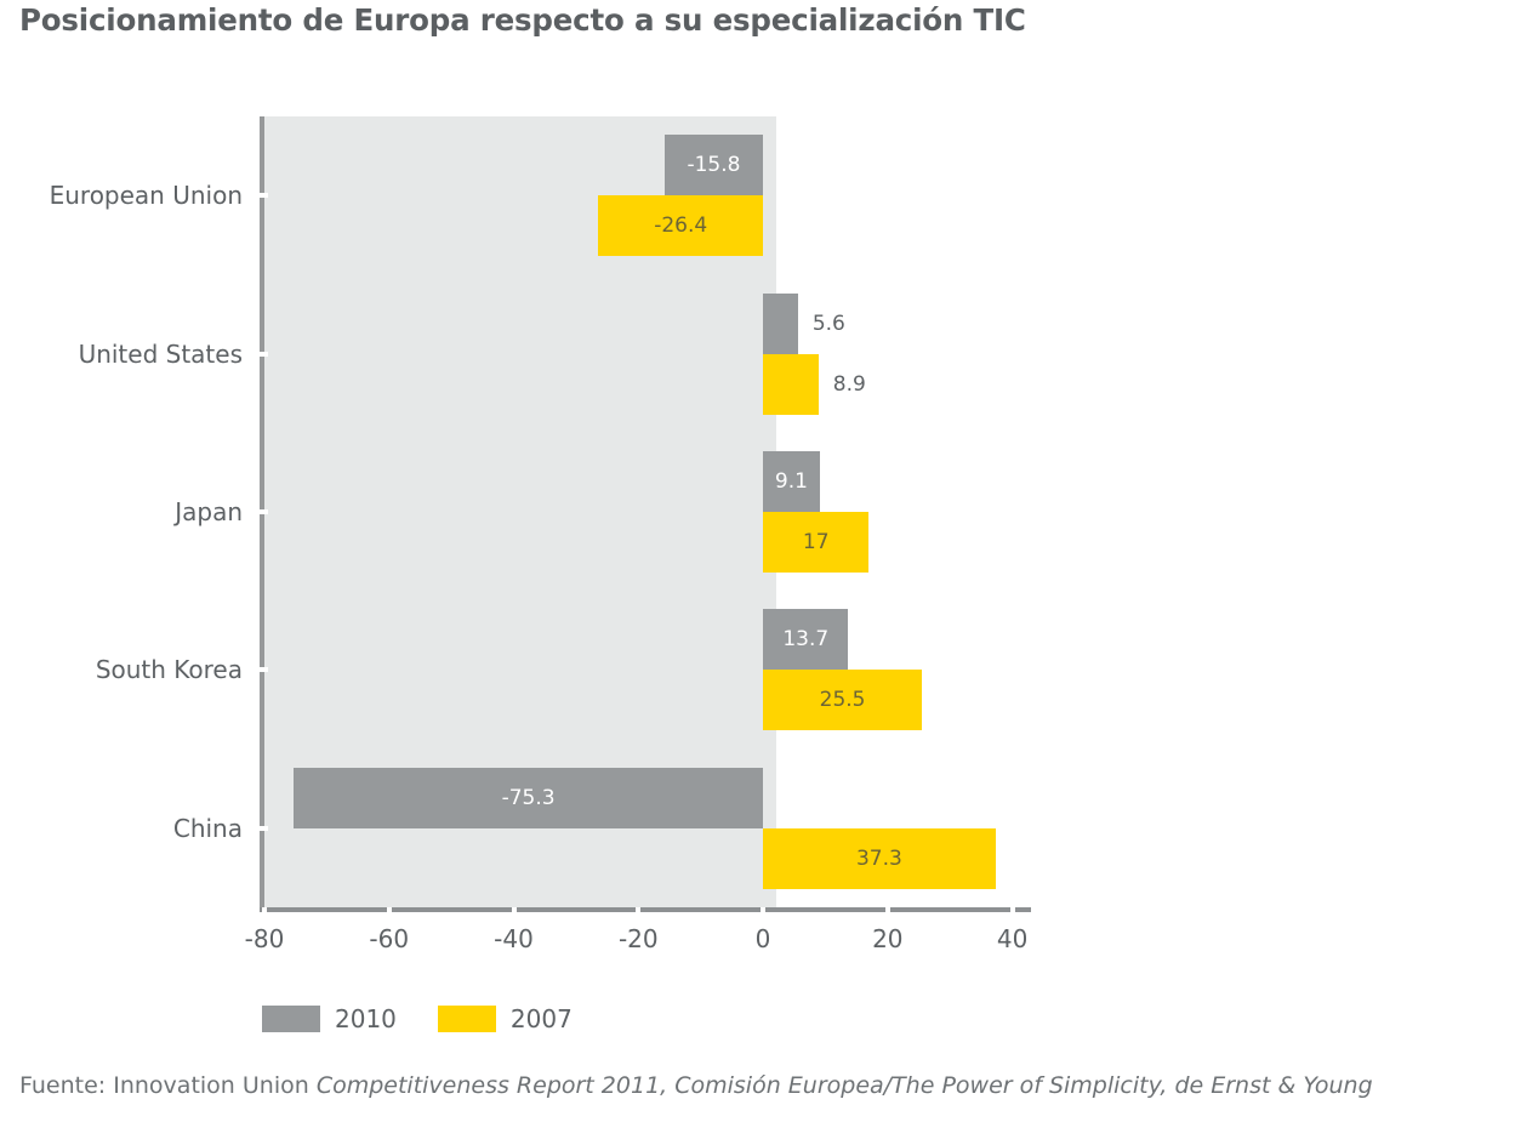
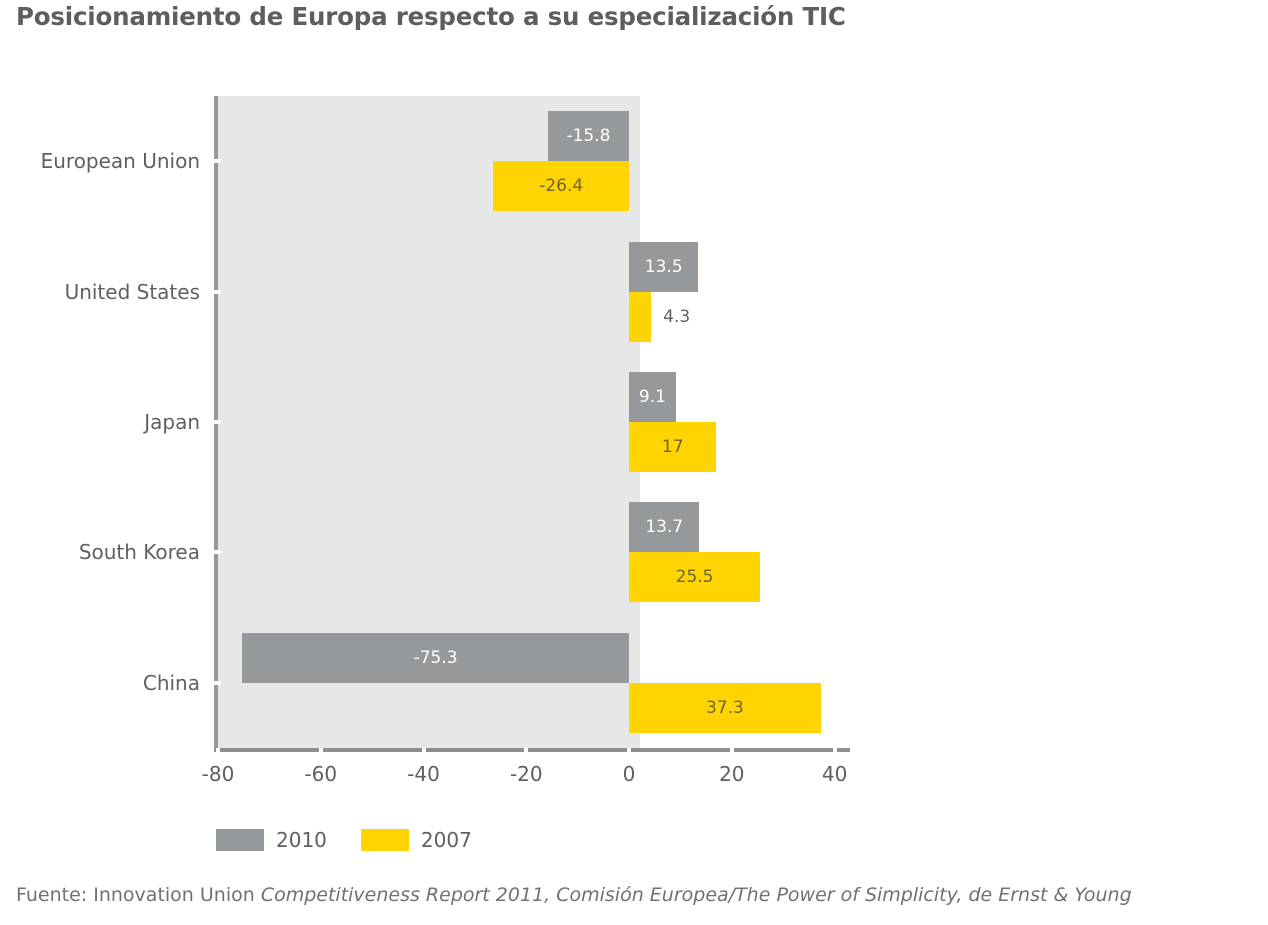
2010/United States: 5.6 -> 13.5
2007/United States: 8.9 -> 4.3
